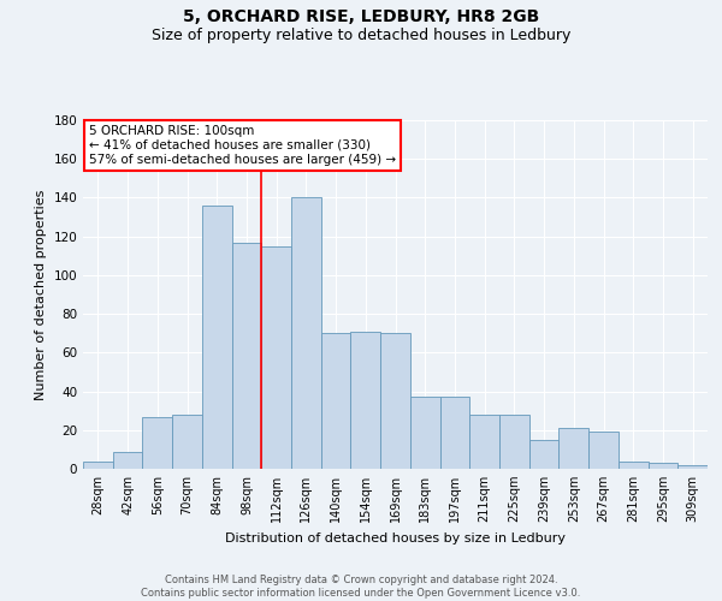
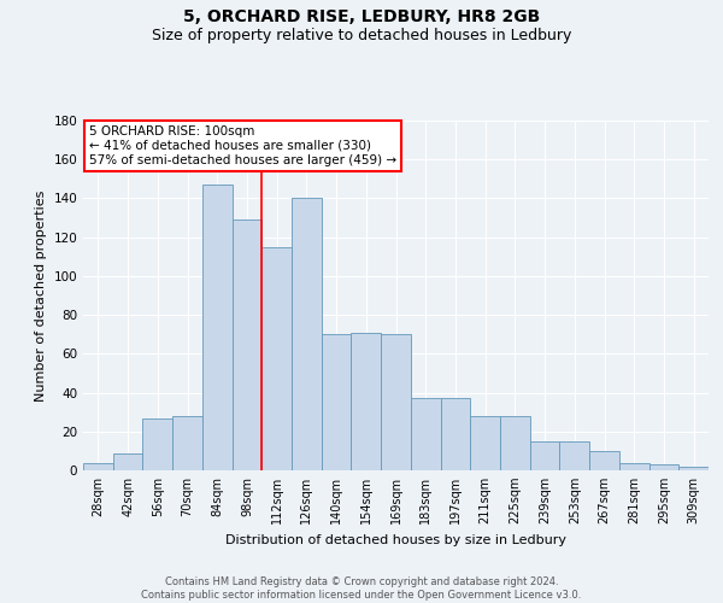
84sqm: 136 -> 147
98sqm: 117 -> 129
253sqm: 21 -> 15
267sqm: 19 -> 10
